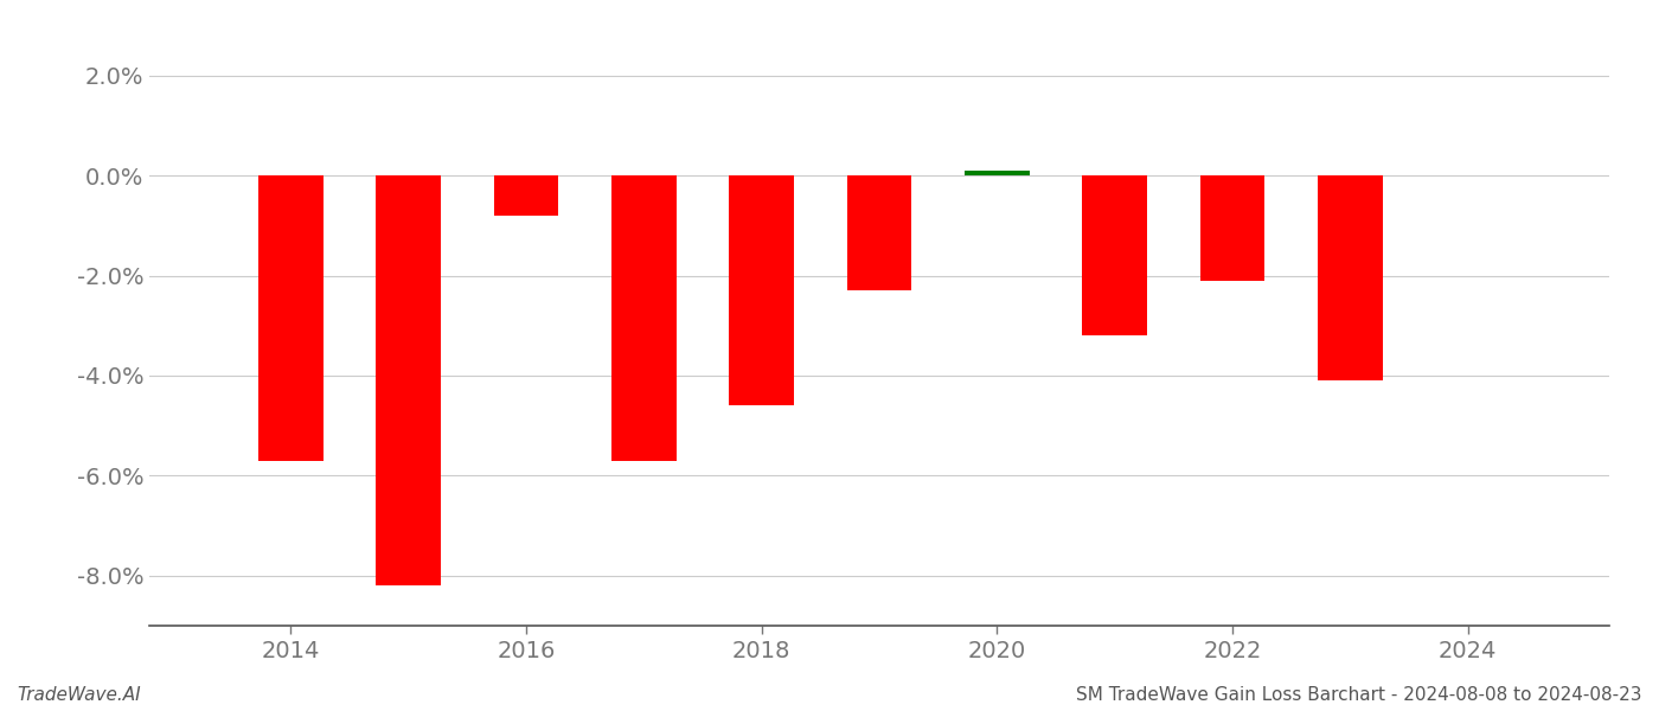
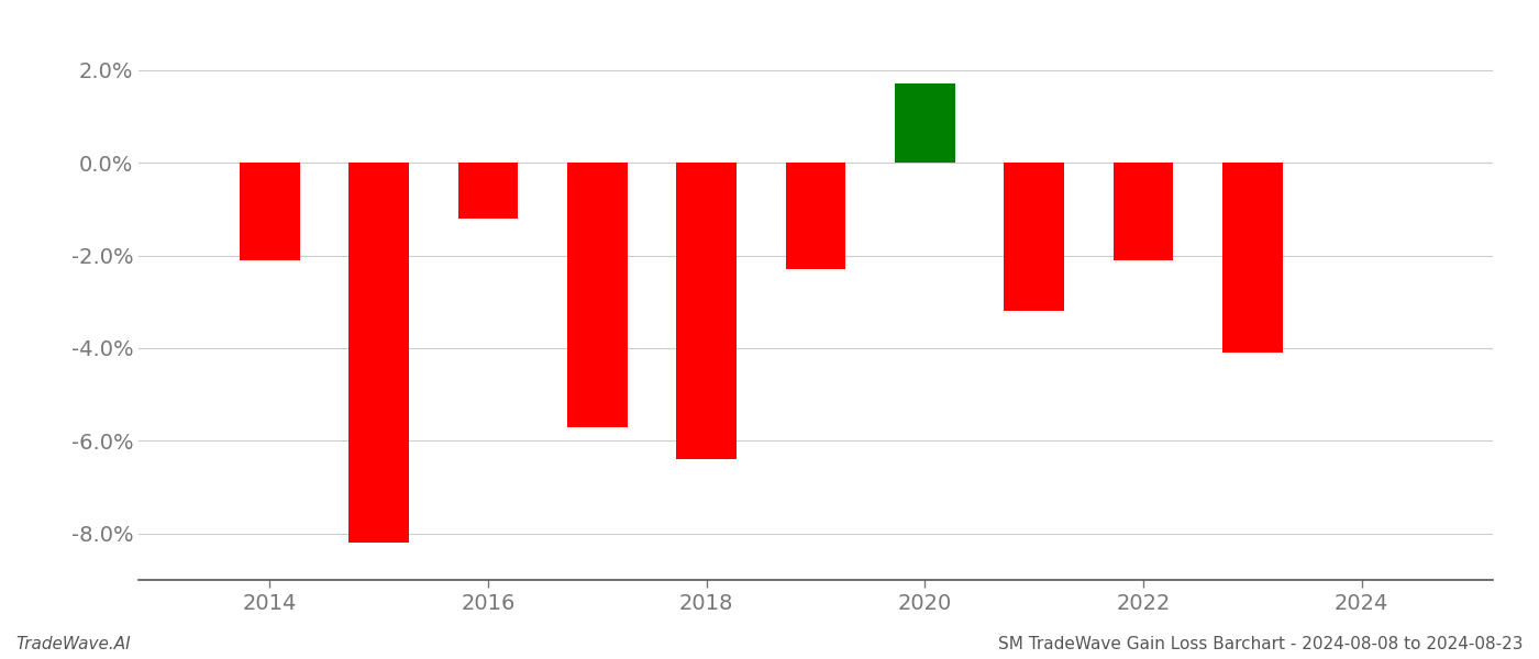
2014: -5.7% -> -2.1%
2016: -0.8% -> -1.2%
2018: -4.6% -> -6.4%
2020: 0.1% -> 1.7%
